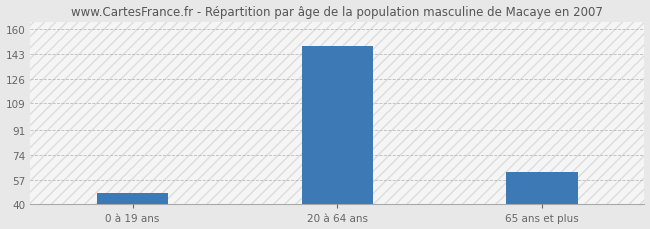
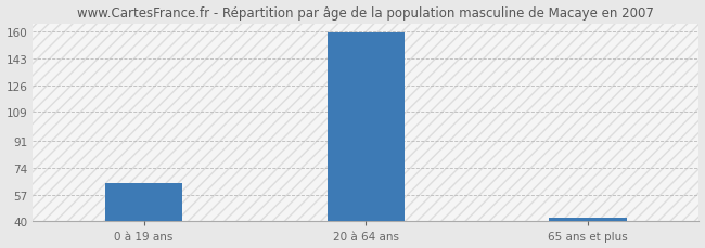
0 à 19 ans: 48 -> 64
20 à 64 ans: 148 -> 159
65 ans et plus: 62 -> 42
